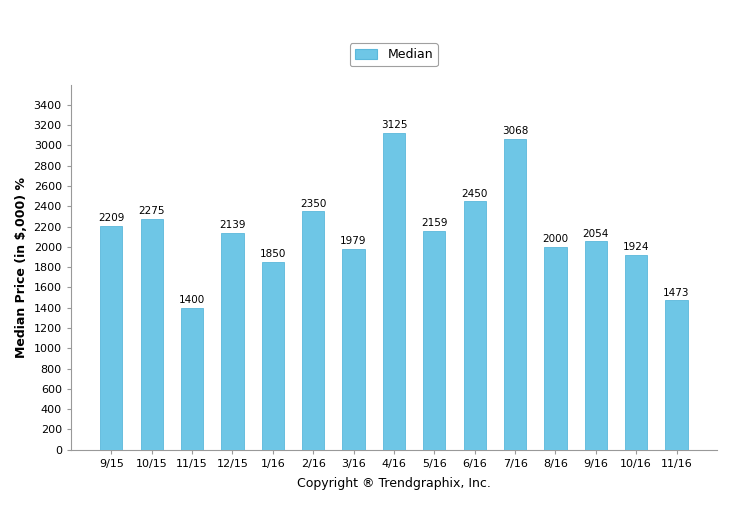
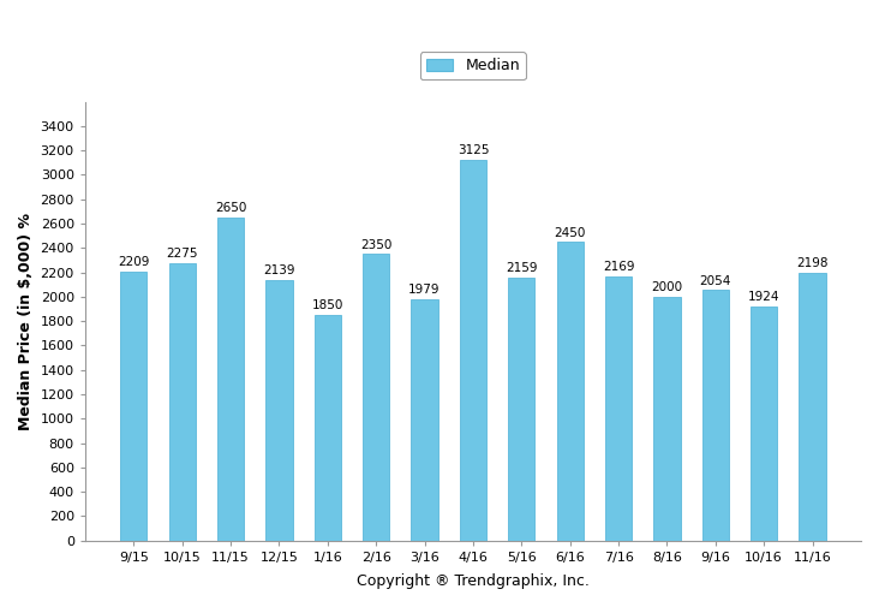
11/15: 1400 -> 2650
7/16: 3068 -> 2169
11/16: 1473 -> 2198
